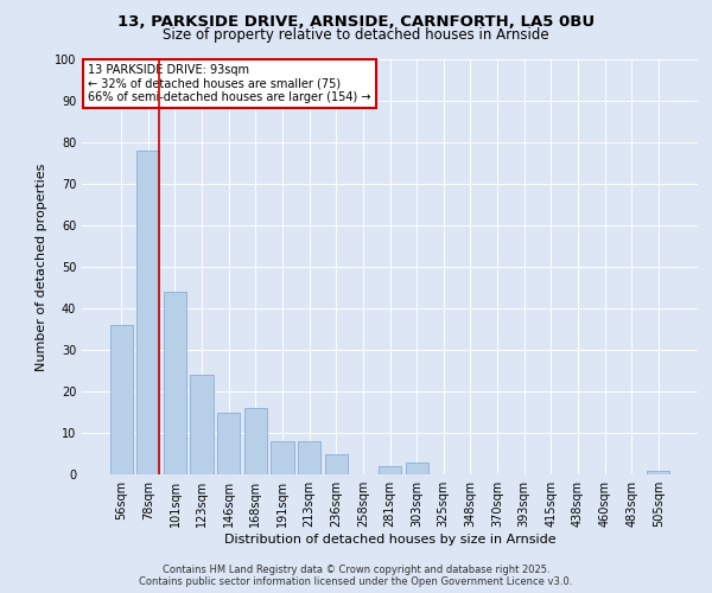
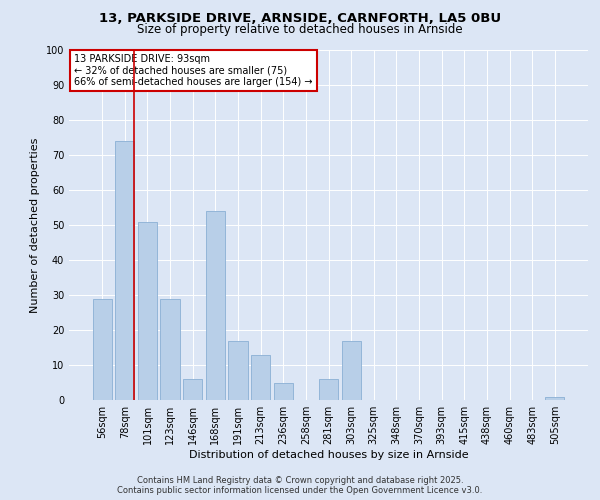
56sqm: 36 -> 29
78sqm: 78 -> 74
101sqm: 44 -> 51
123sqm: 24 -> 29
146sqm: 15 -> 6
168sqm: 16 -> 54
191sqm: 8 -> 17
213sqm: 8 -> 13
281sqm: 2 -> 6
303sqm: 3 -> 17
